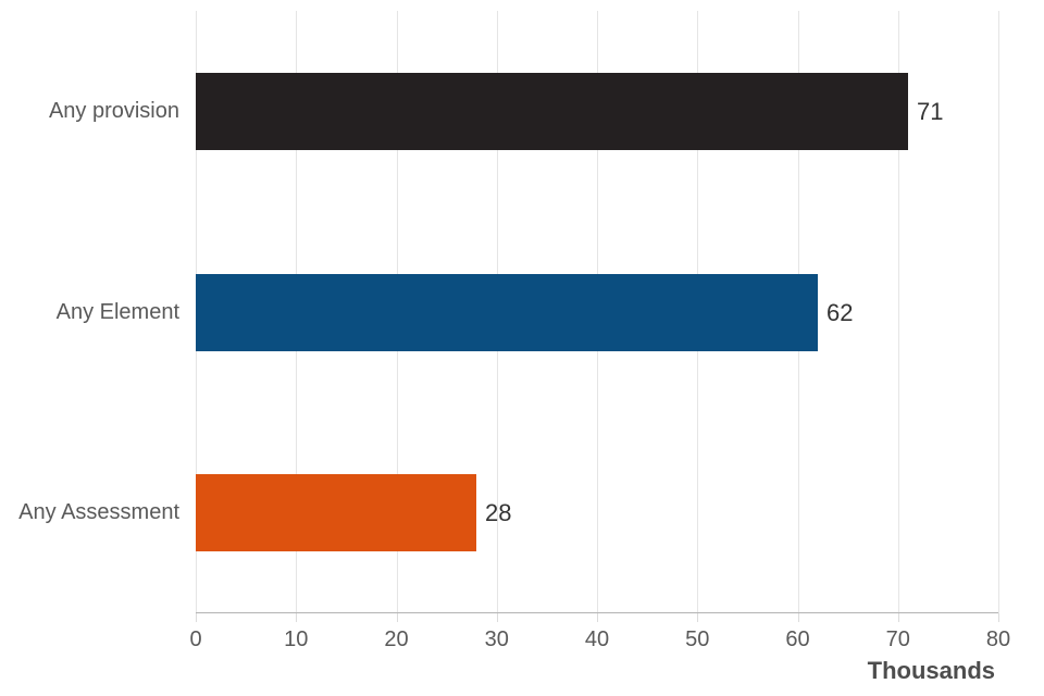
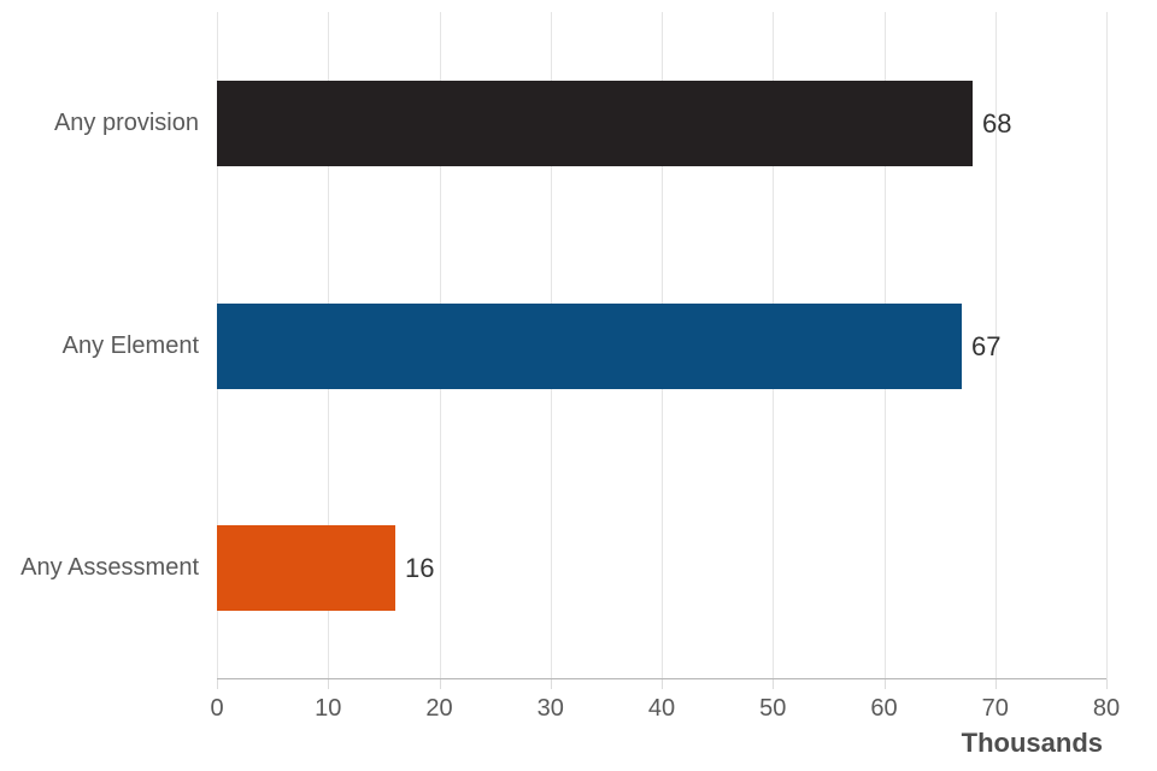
Any provision: 71 -> 68
Any Element: 62 -> 67
Any Assessment: 28 -> 16
